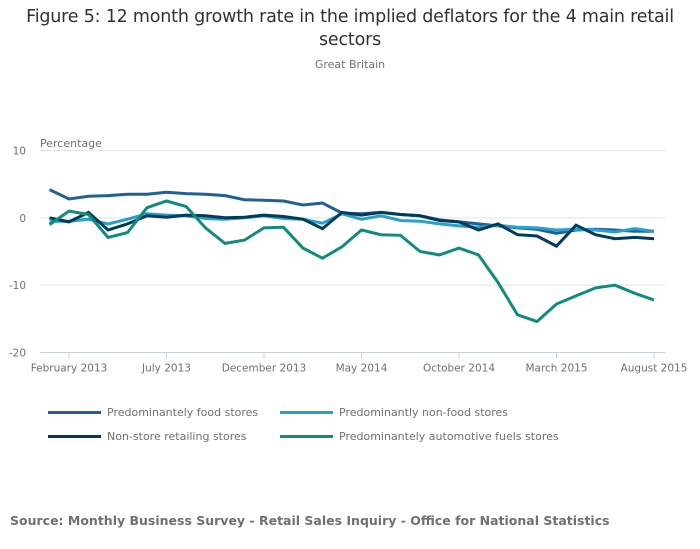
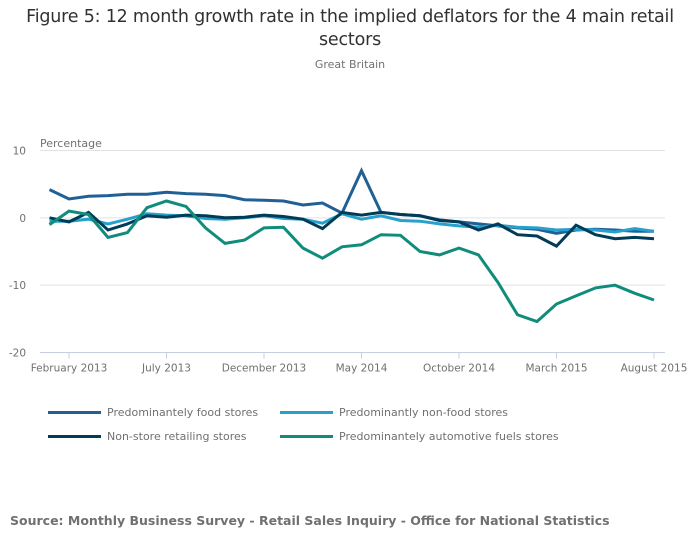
Predominantely food stores/May 2014: 1 -> 7
Predominantely automotive fuels stores/May 2014: -2 -> -4
